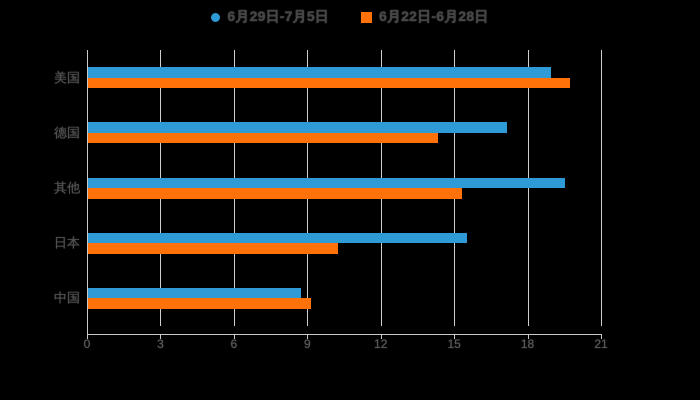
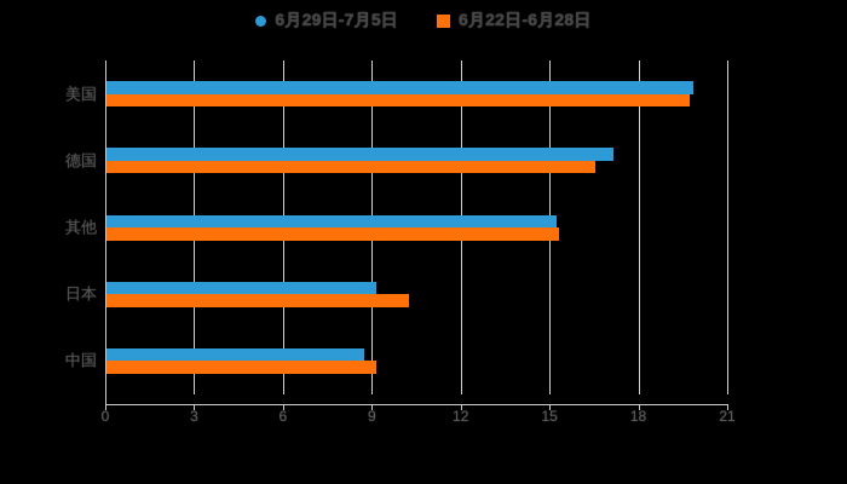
6月29日-7月5日/美国: 18.9 -> 19.8
6月22日-6月28日/德国: 14.3 -> 16.5
6月29日-7月5日/其他: 19.5 -> 15.2
6月29日-7月5日/日本: 15.5 -> 9.1
